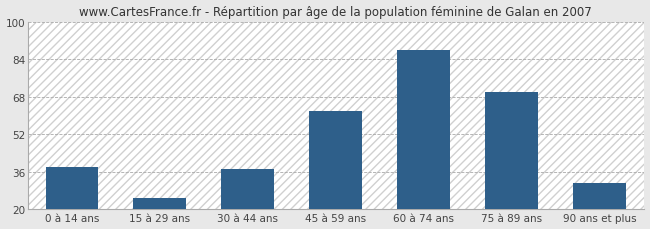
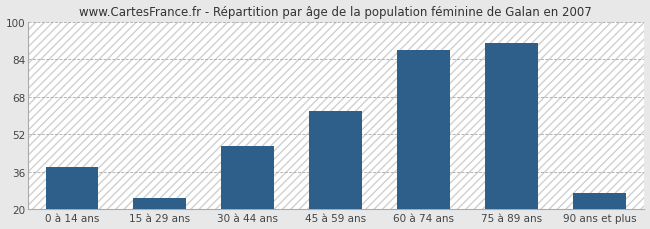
30 à 44 ans: 37 -> 47
75 à 89 ans: 70 -> 91
90 ans et plus: 31 -> 27
